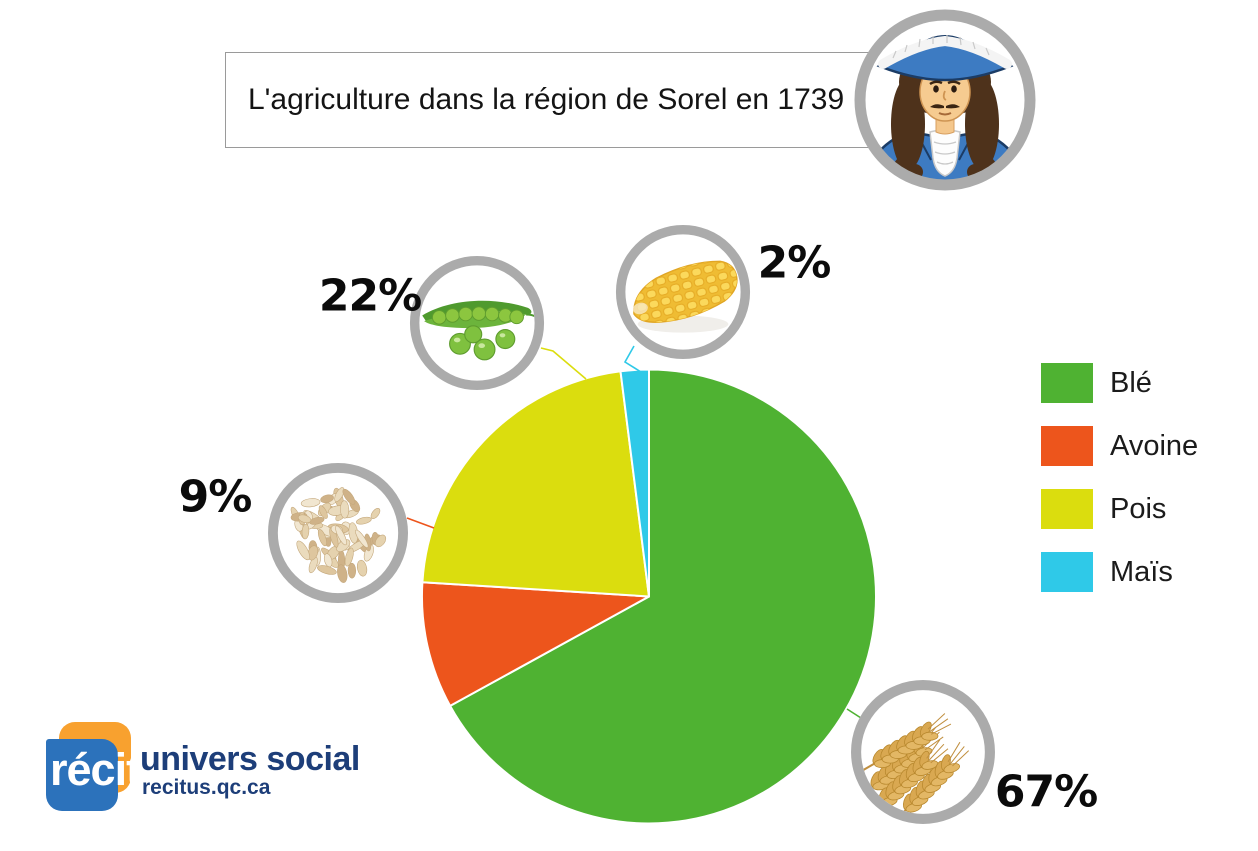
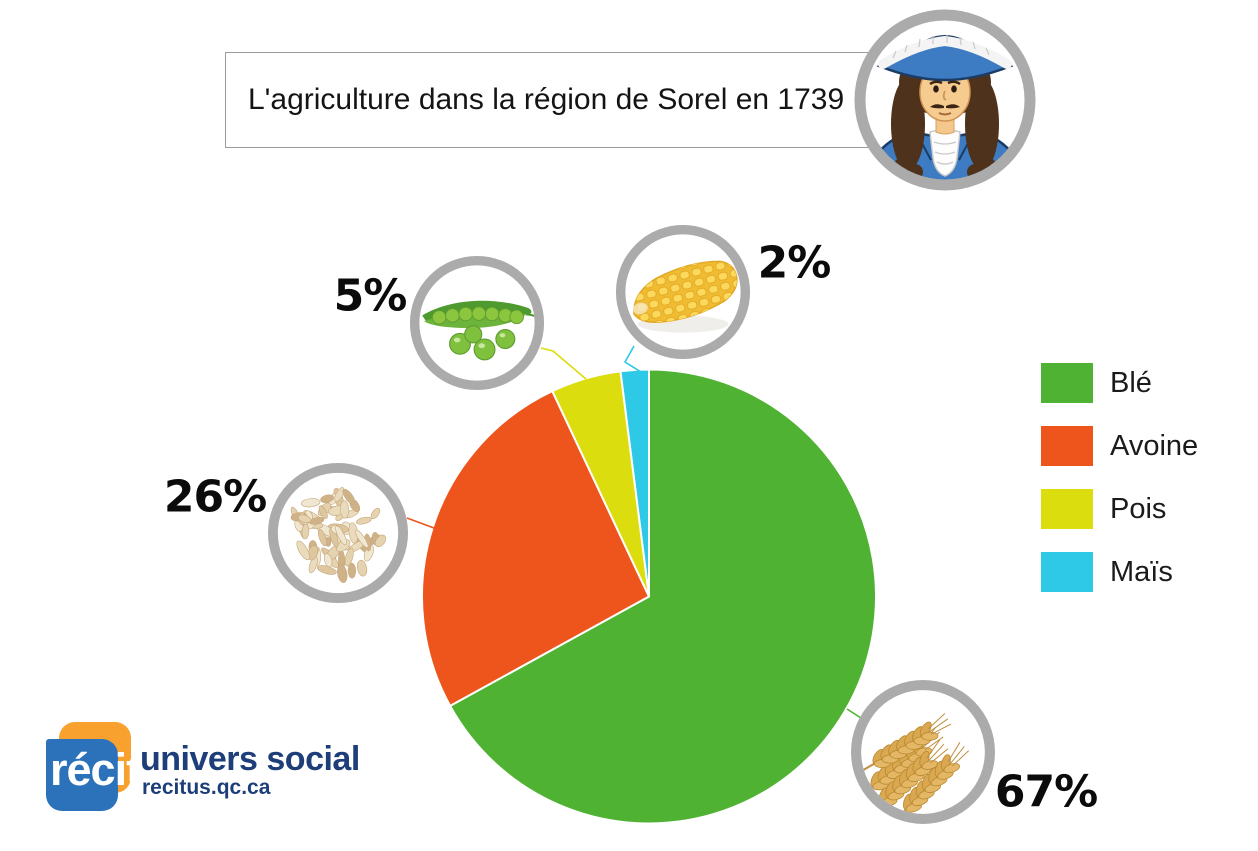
Avoine: 9% -> 26%
Pois: 22% -> 5%
